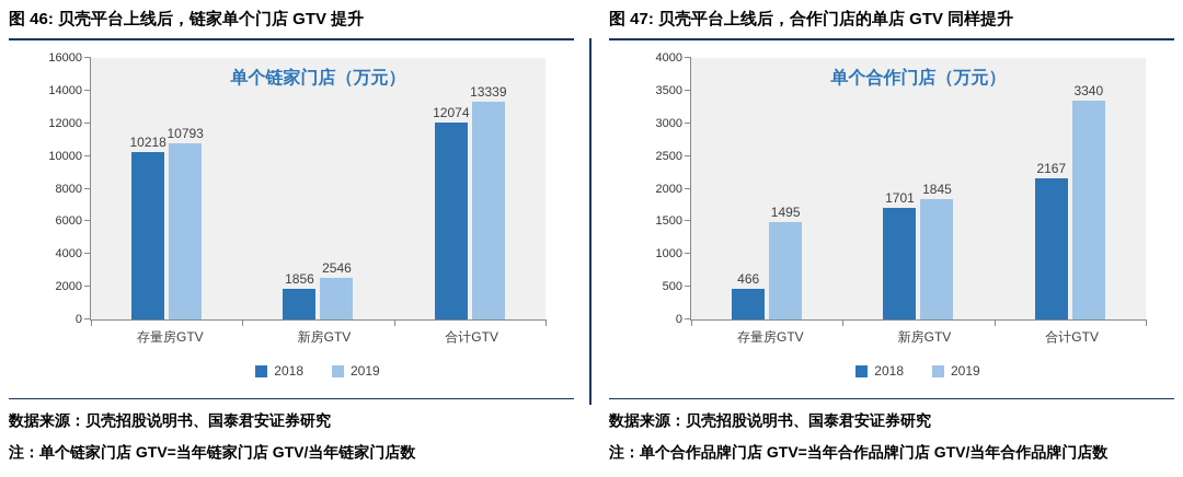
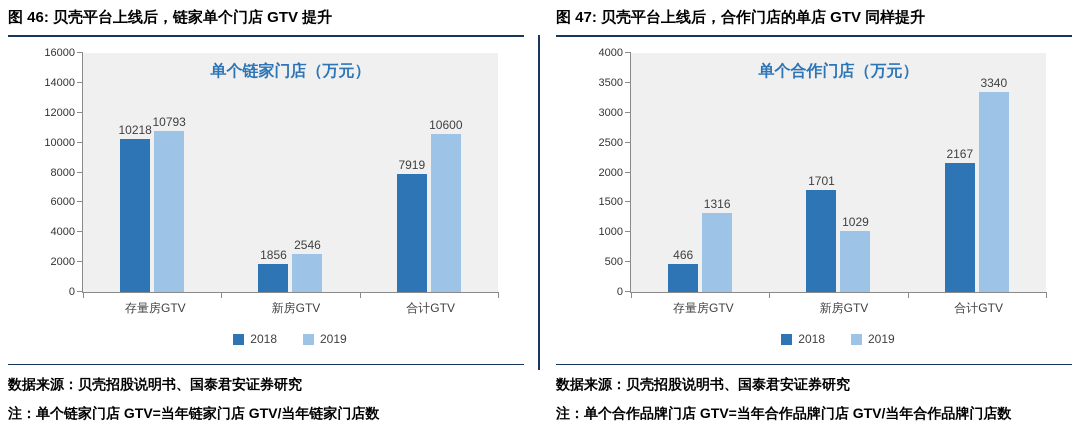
单个链家门店（万元）/2018/合计GTV: 12074 -> 7919
单个链家门店（万元）/2019/合计GTV: 13339 -> 10600
单个合作门店（万元）/2019/存量房GTV: 1495 -> 1316
单个合作门店（万元）/2019/新房GTV: 1845 -> 1029
